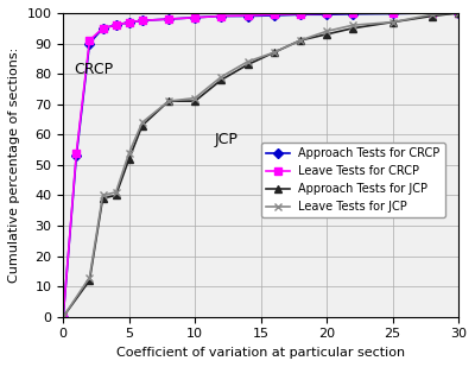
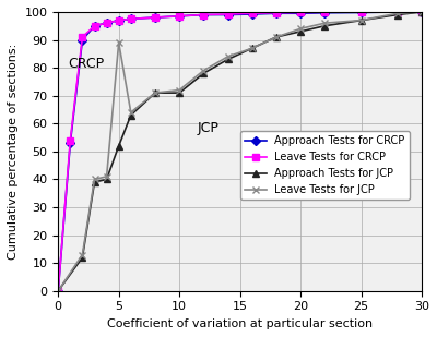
Leave Tests for JCP/5: 54.0 -> 89.0
